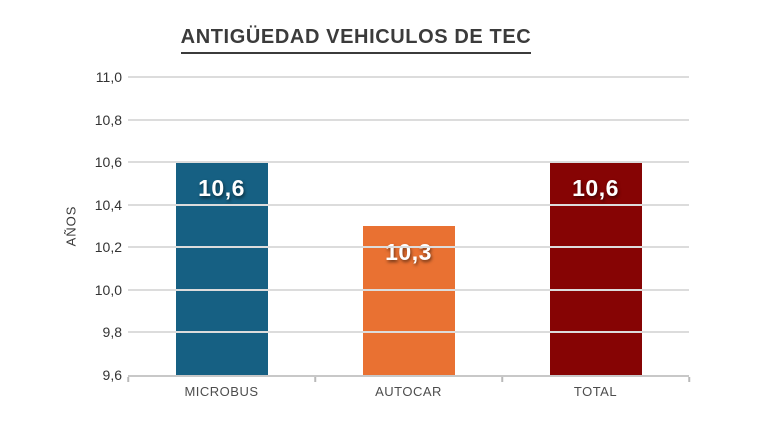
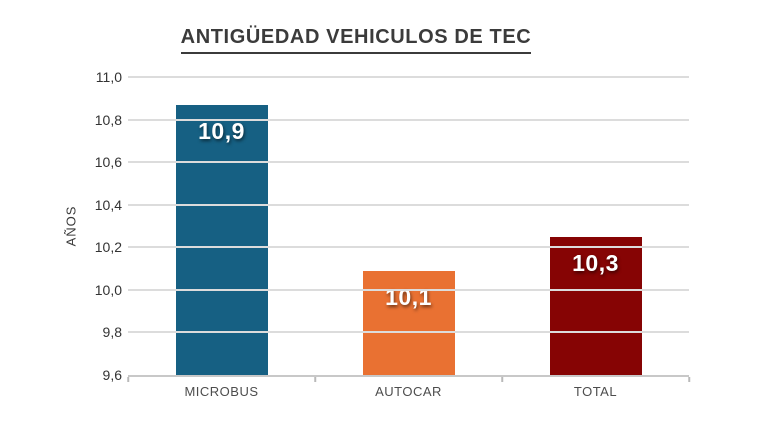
MICROBUS: 10,6 -> 10,9
AUTOCAR: 10,3 -> 10,1
TOTAL: 10,6 -> 10,3
